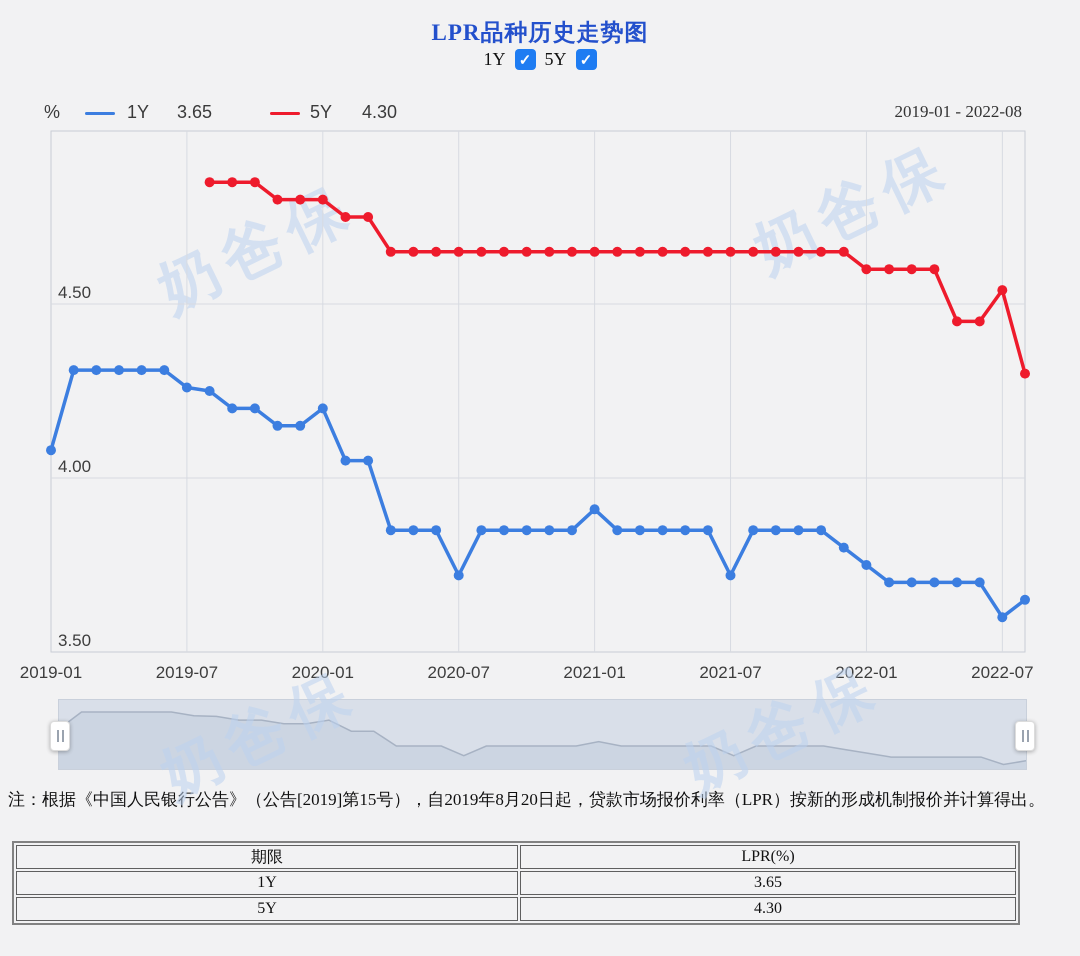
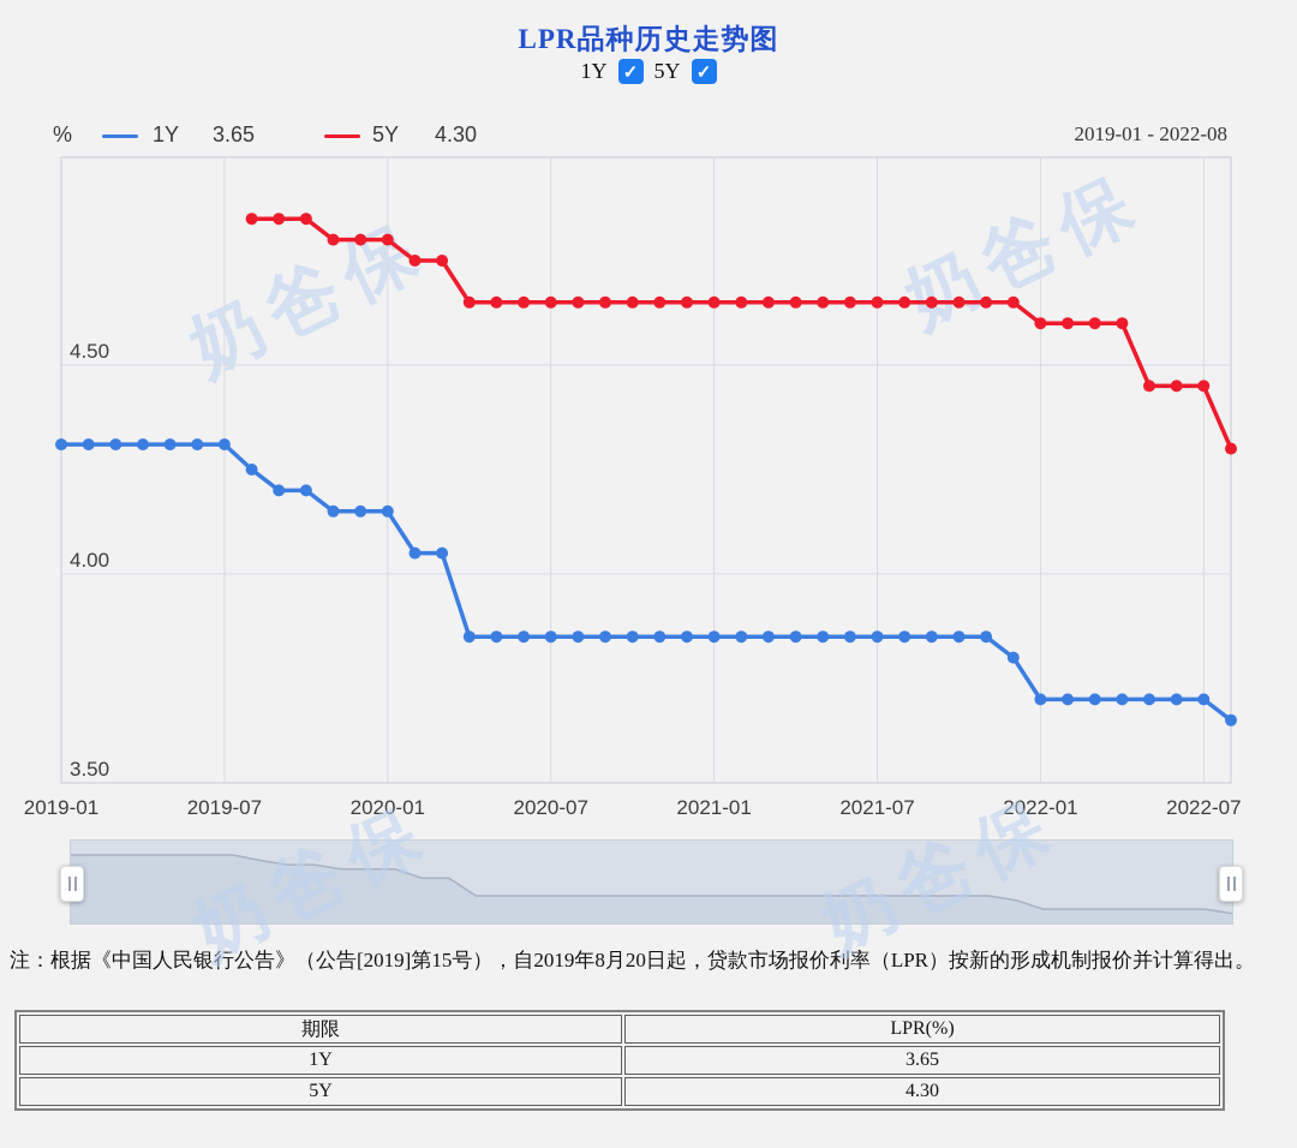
1Y/2019-01: 4.08 -> 4.31
1Y/2019-07: 4.26 -> 4.31
1Y/2020-01: 4.20 -> 4.15
1Y/2020-07: 3.72 -> 3.85
1Y/2021-01: 3.91 -> 3.85
1Y/2021-07: 3.72 -> 3.85
1Y/2022-01: 3.75 -> 3.70
1Y/2022-07: 3.60 -> 3.70
5Y/2022-07: 4.54 -> 4.45
